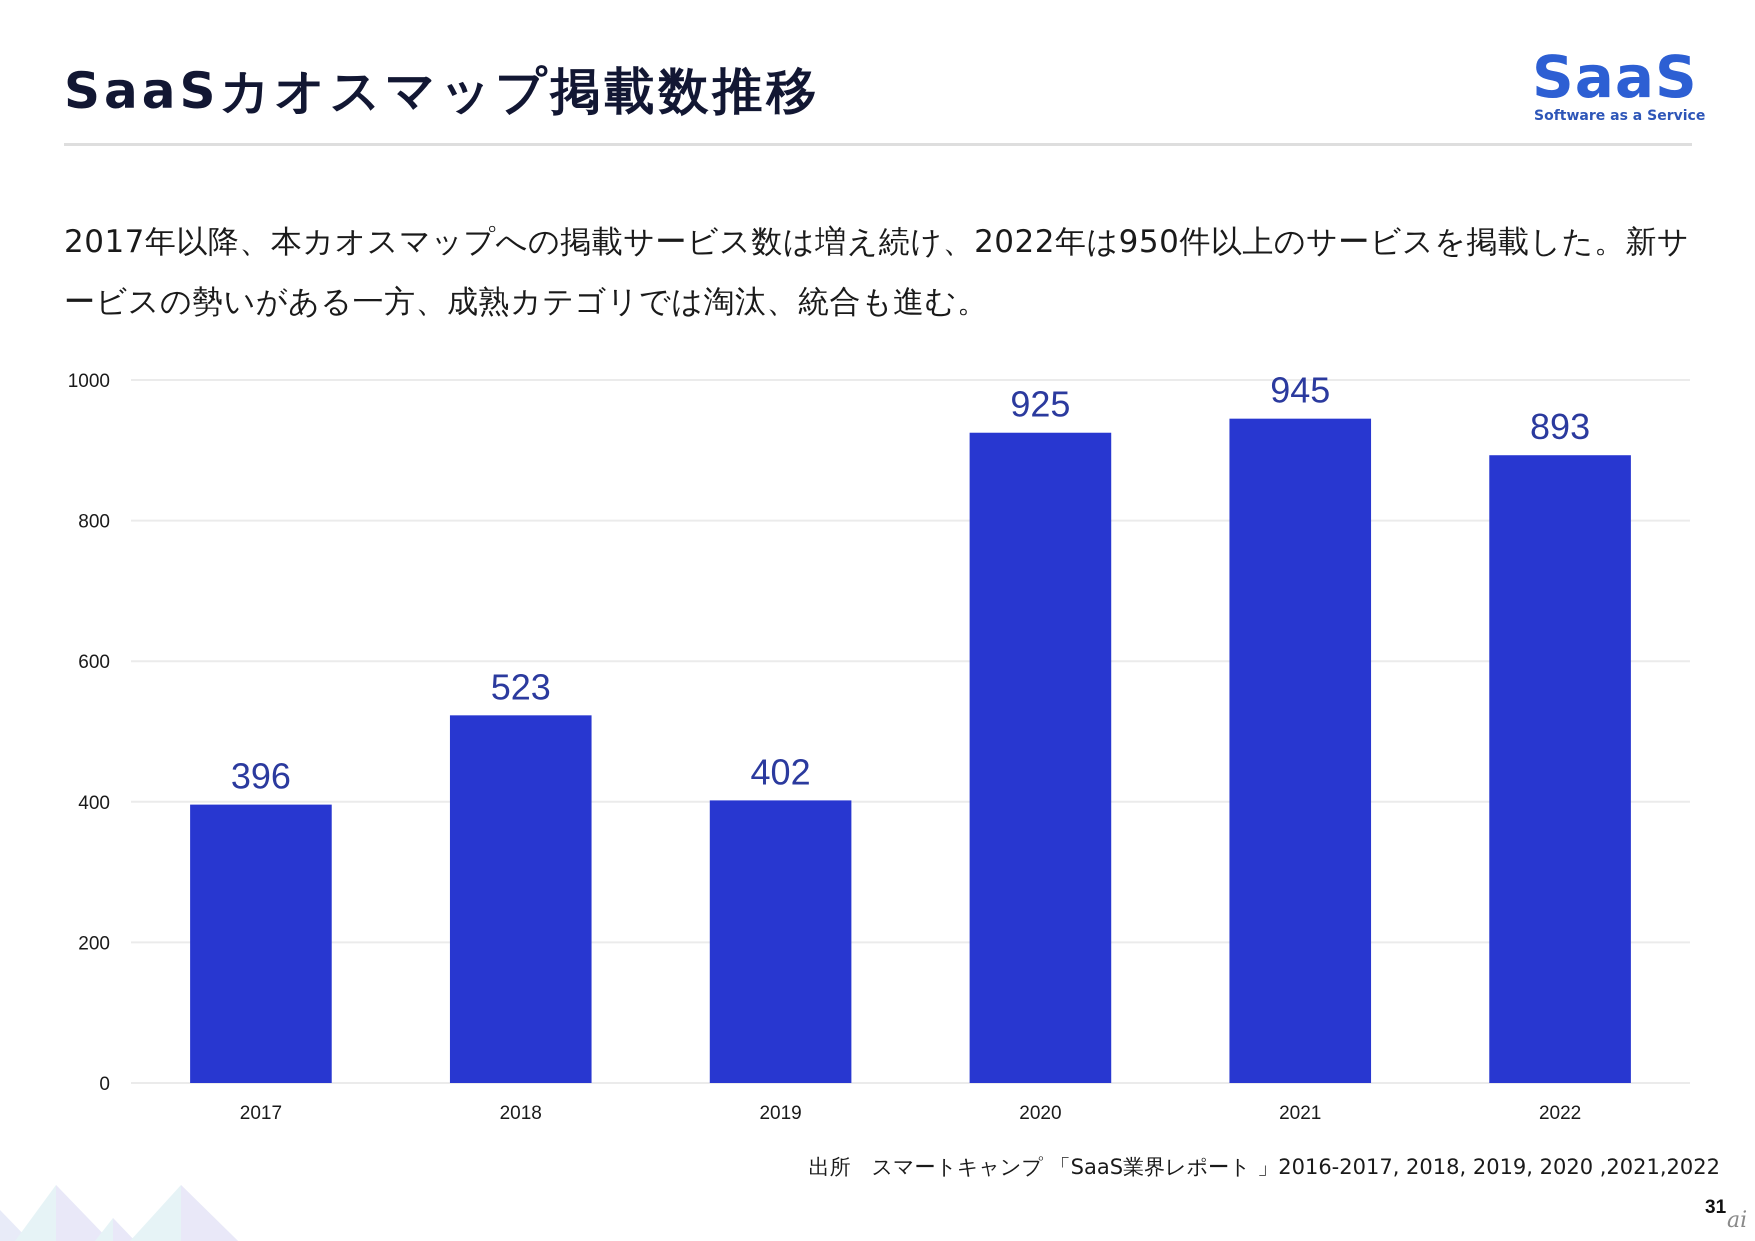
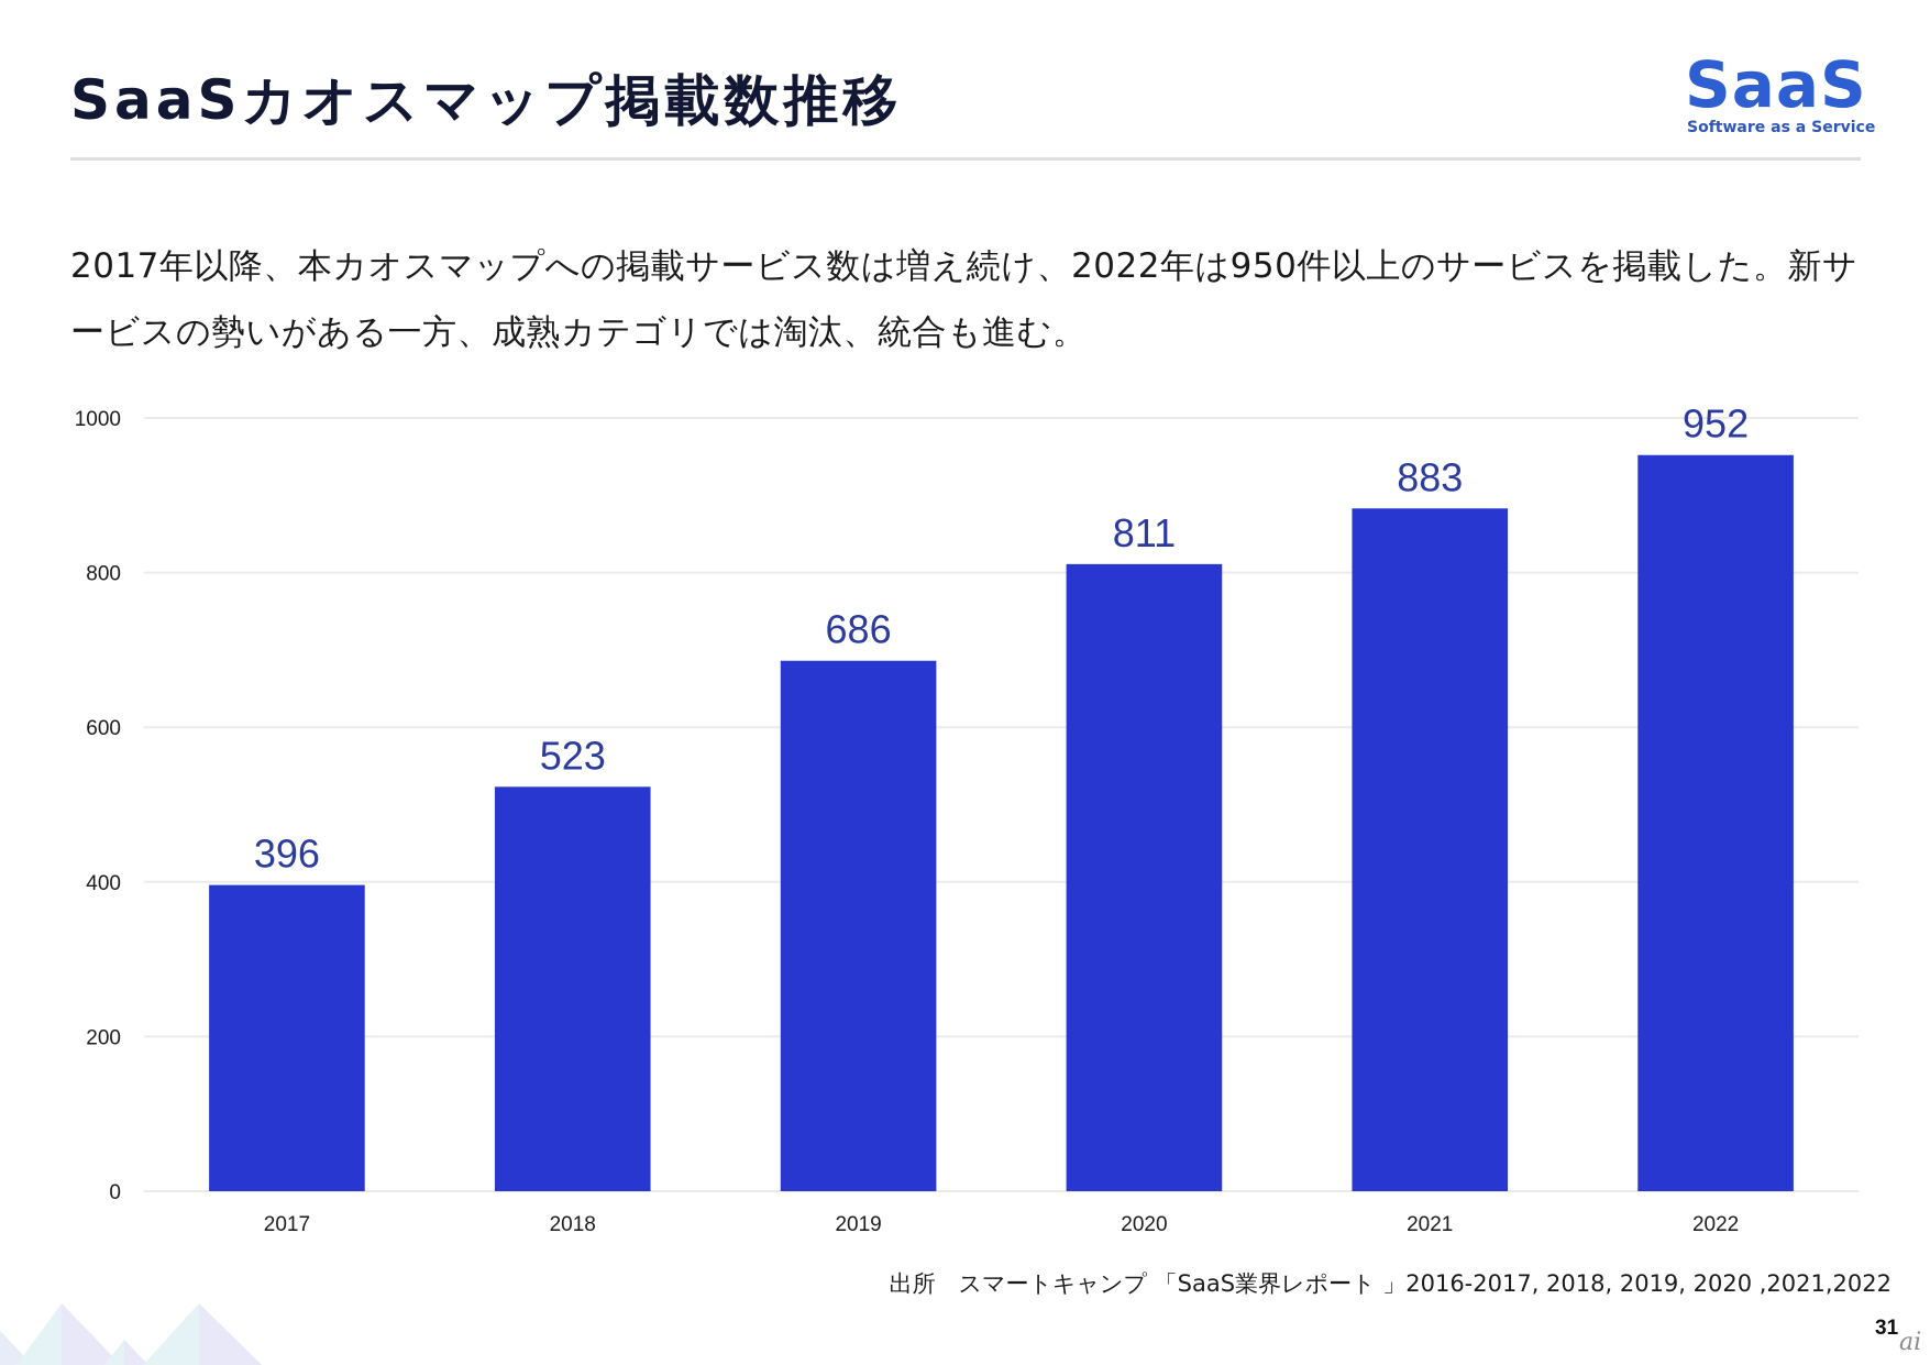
2019: 402 -> 686
2020: 925 -> 811
2021: 945 -> 883
2022: 893 -> 952
